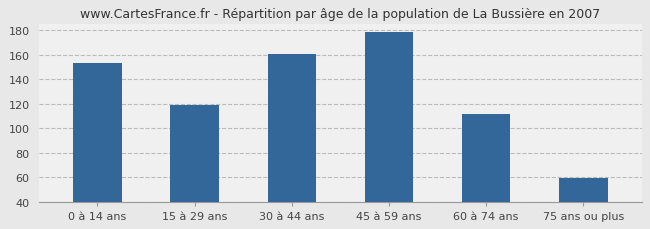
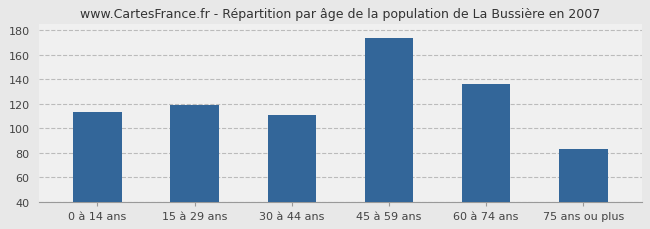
0 à 14 ans: 153 -> 113
30 à 44 ans: 161 -> 111
45 à 59 ans: 179 -> 174
60 à 74 ans: 112 -> 136
75 ans ou plus: 59 -> 83
